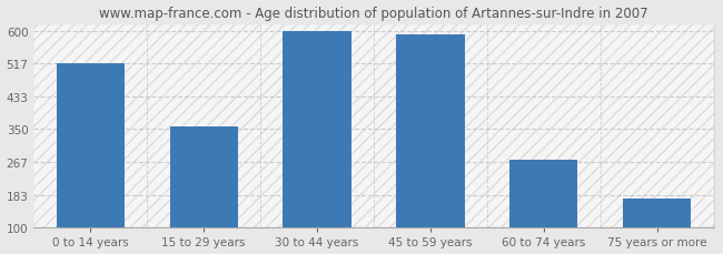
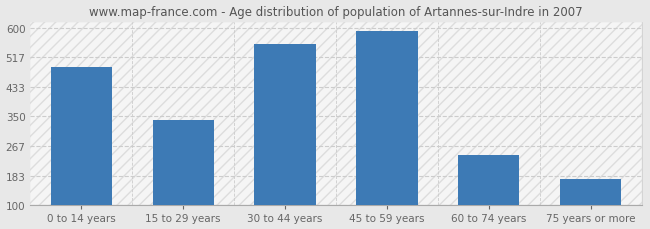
0 to 14 years: 517 -> 490
15 to 29 years: 357 -> 340
30 to 44 years: 600 -> 555
60 to 74 years: 272 -> 240
